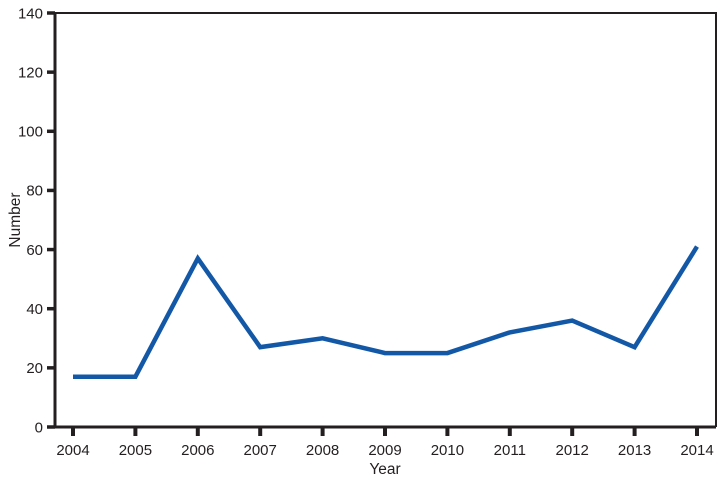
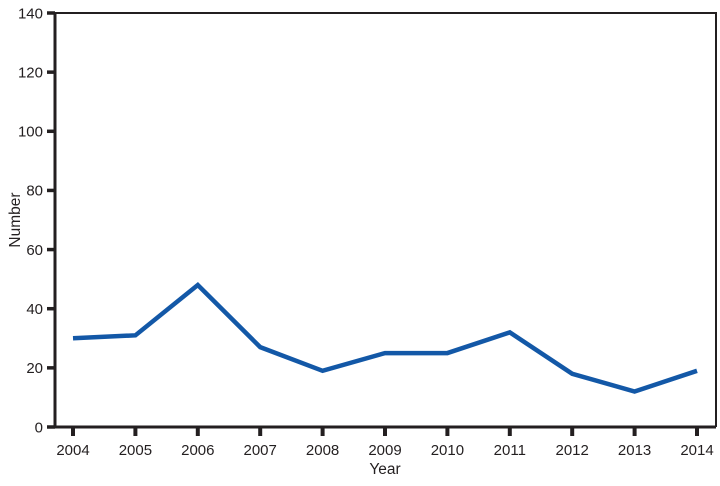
2004: 17 -> 30
2005: 17 -> 31
2006: 57 -> 48
2008: 30 -> 19
2012: 36 -> 18
2013: 27 -> 12
2014: 61 -> 19
